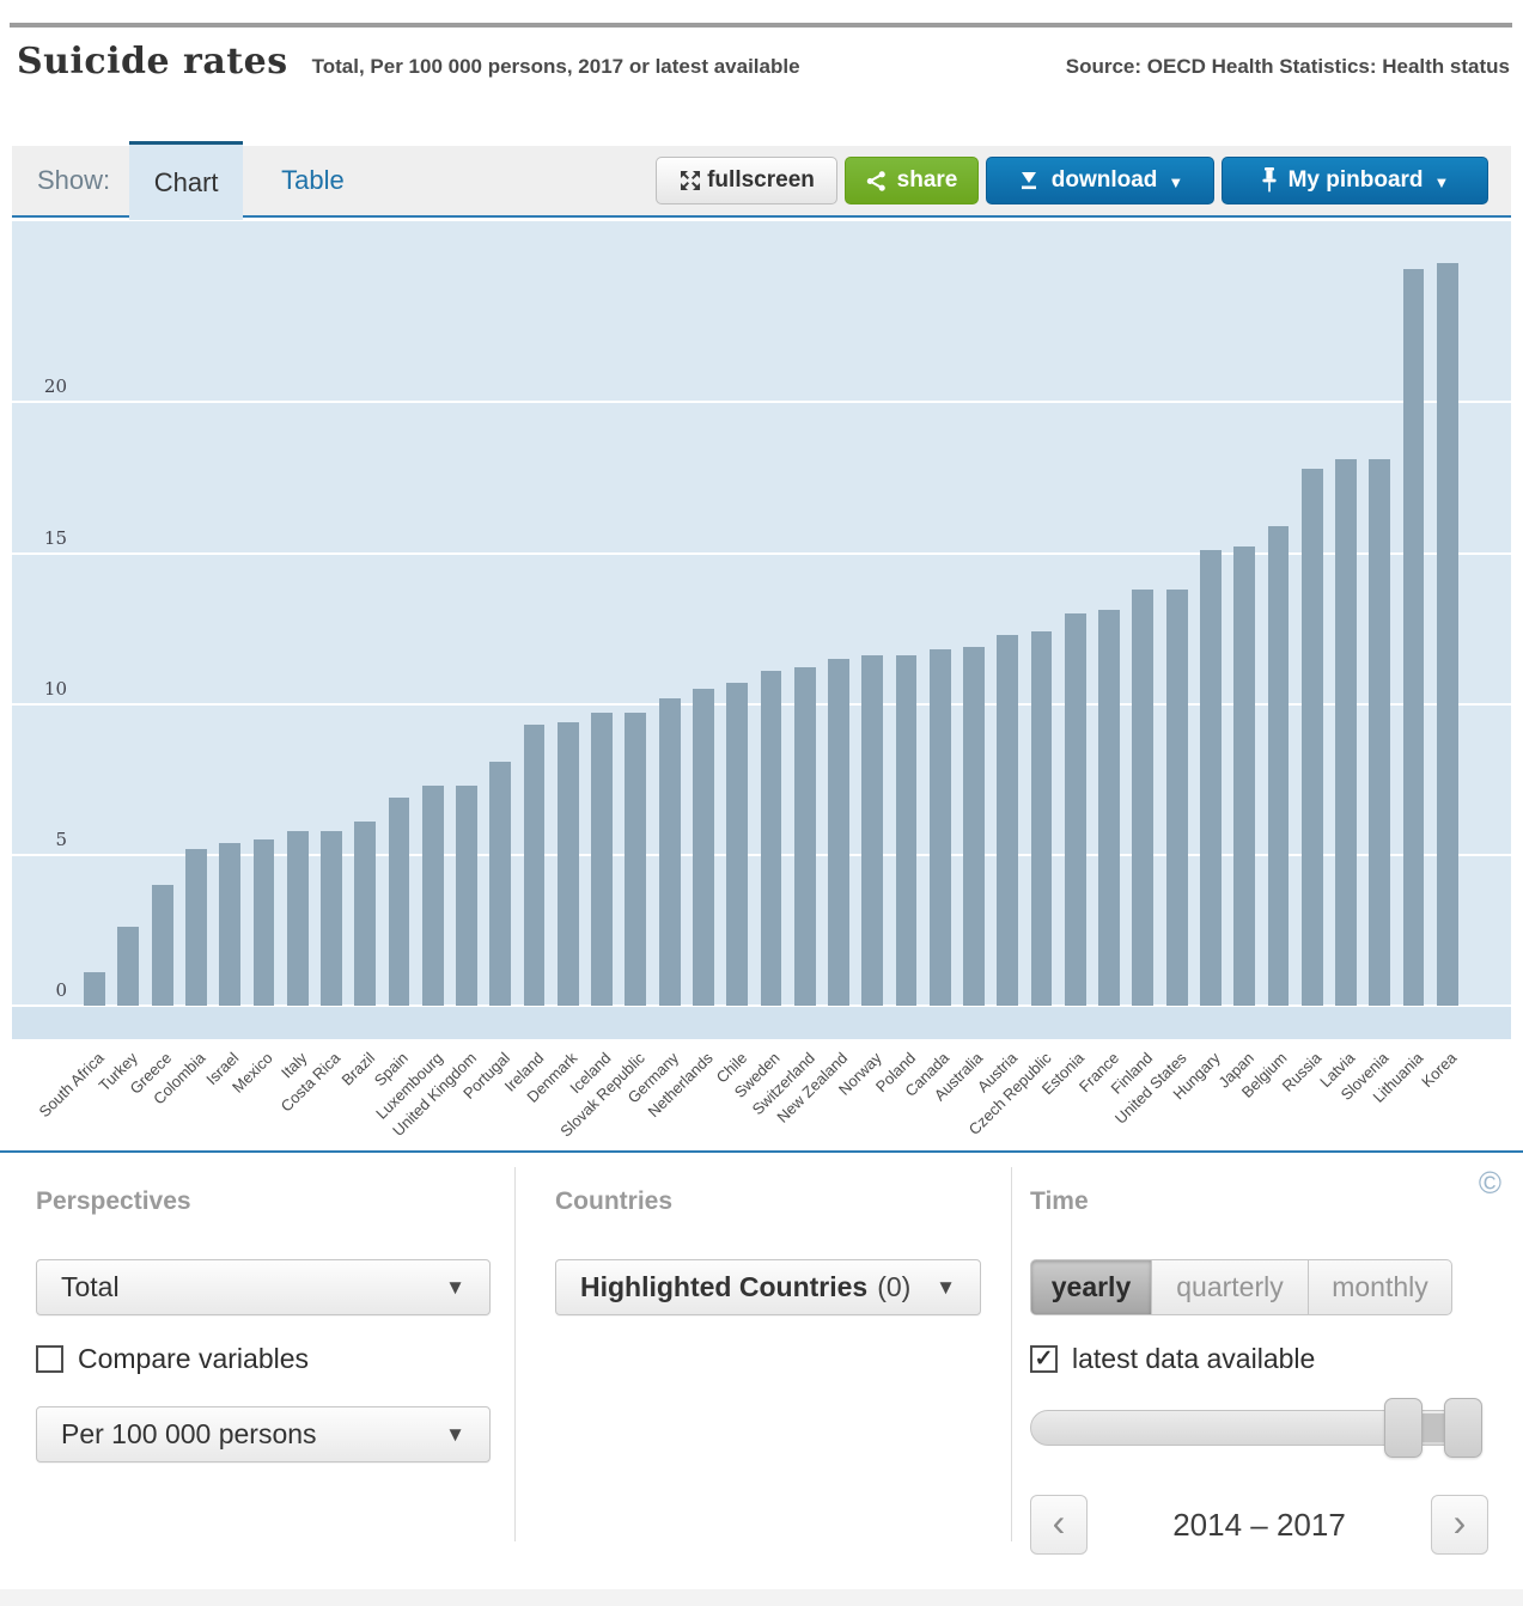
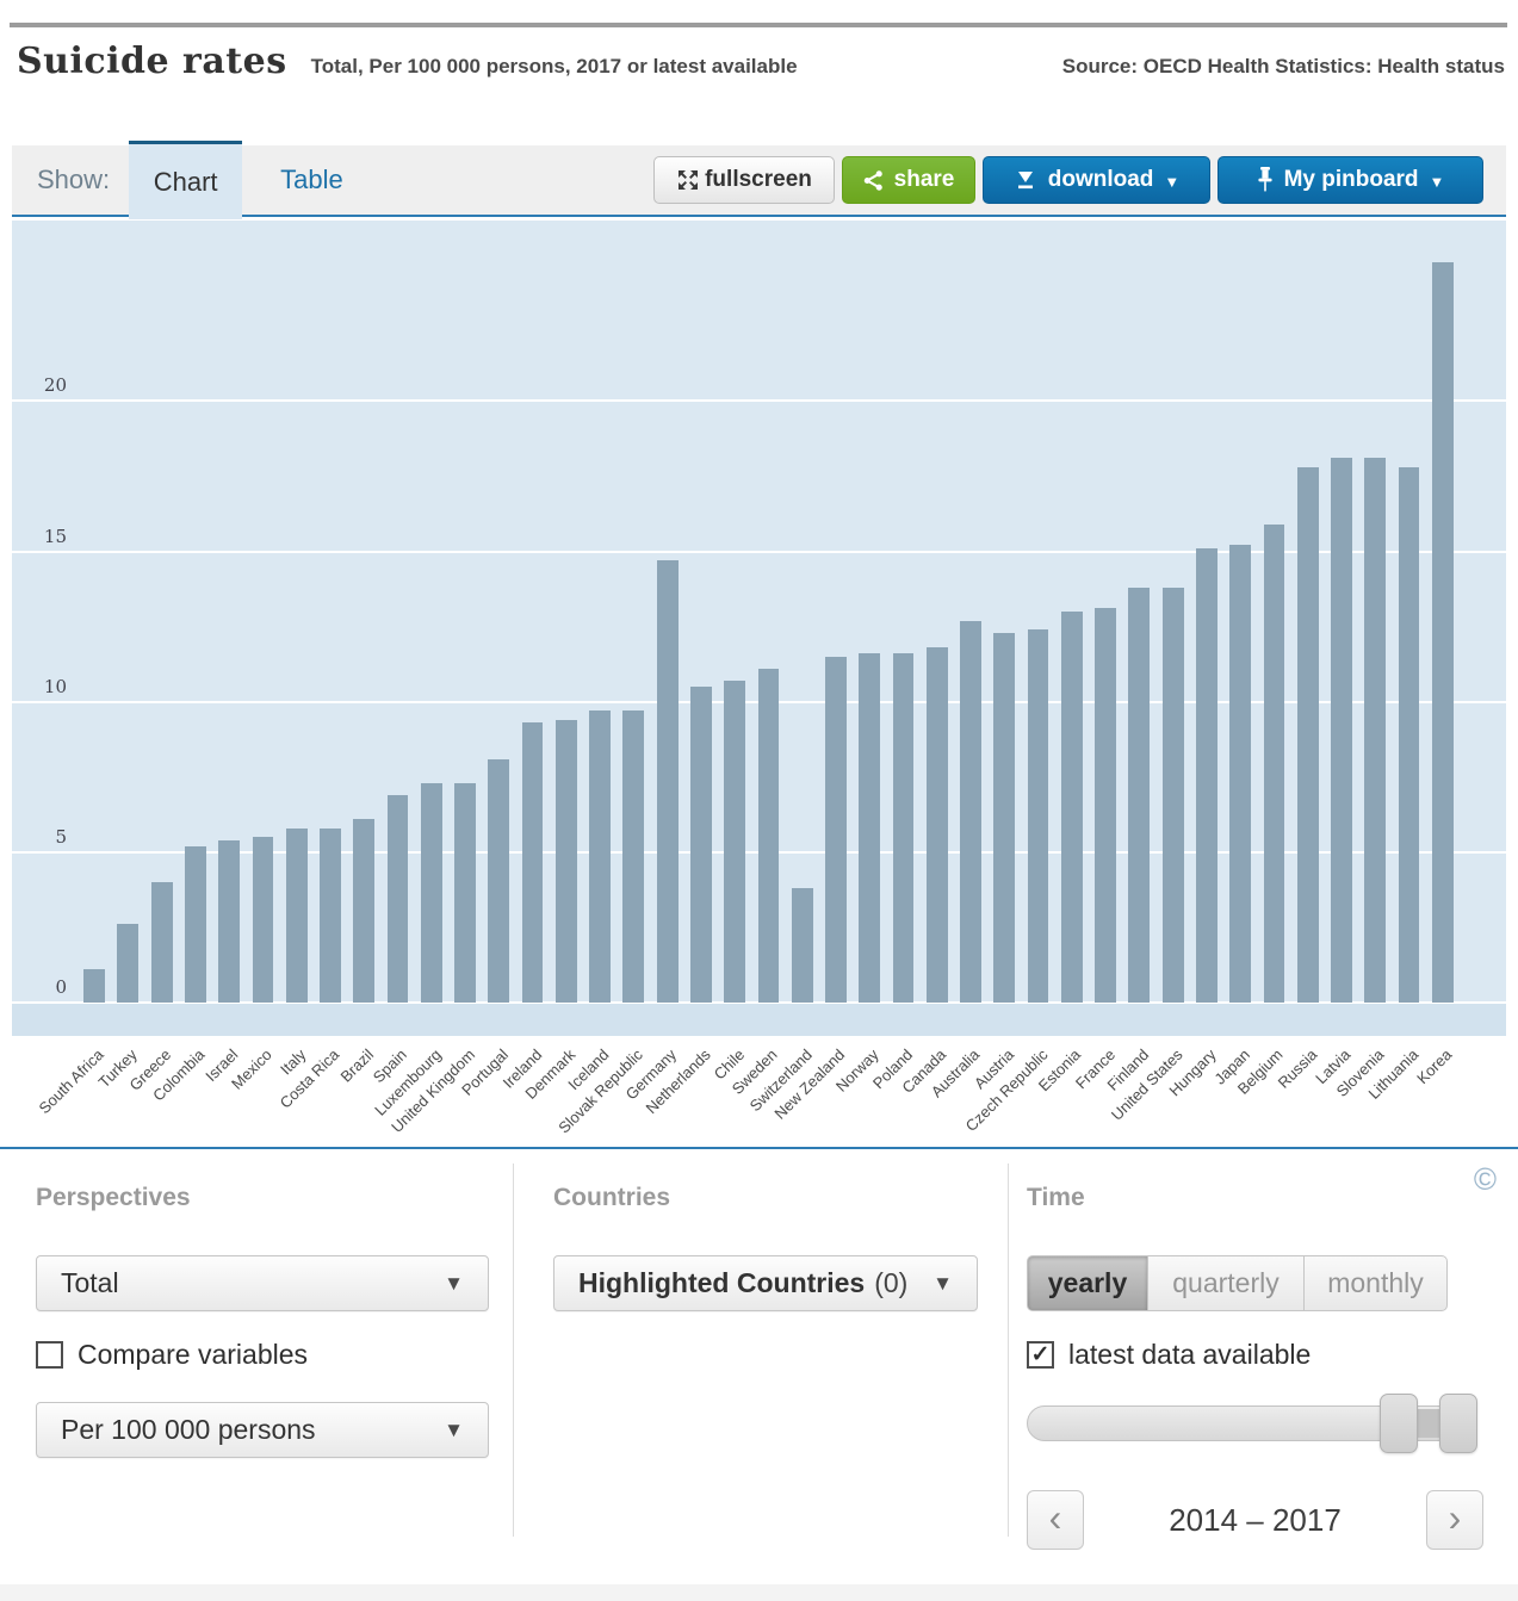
Germany: 10.2 -> 14.7
Switzerland: 11.2 -> 3.8
Australia: 11.9 -> 12.7
Lithuania: 24.4 -> 17.8
